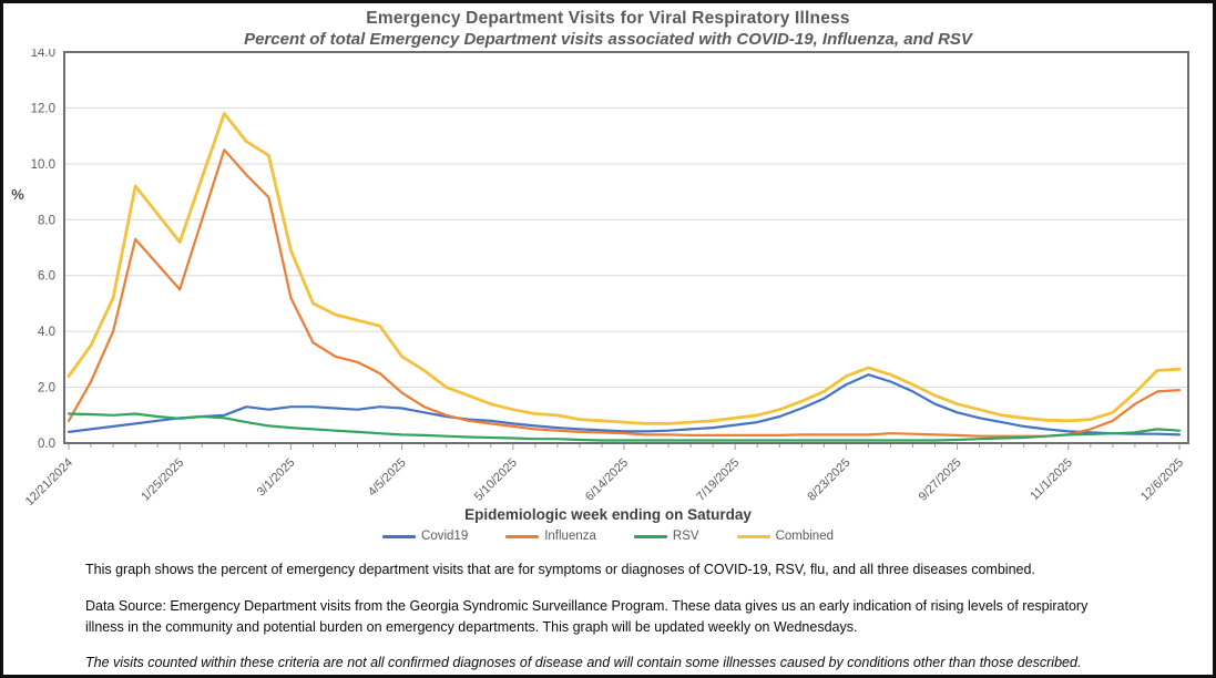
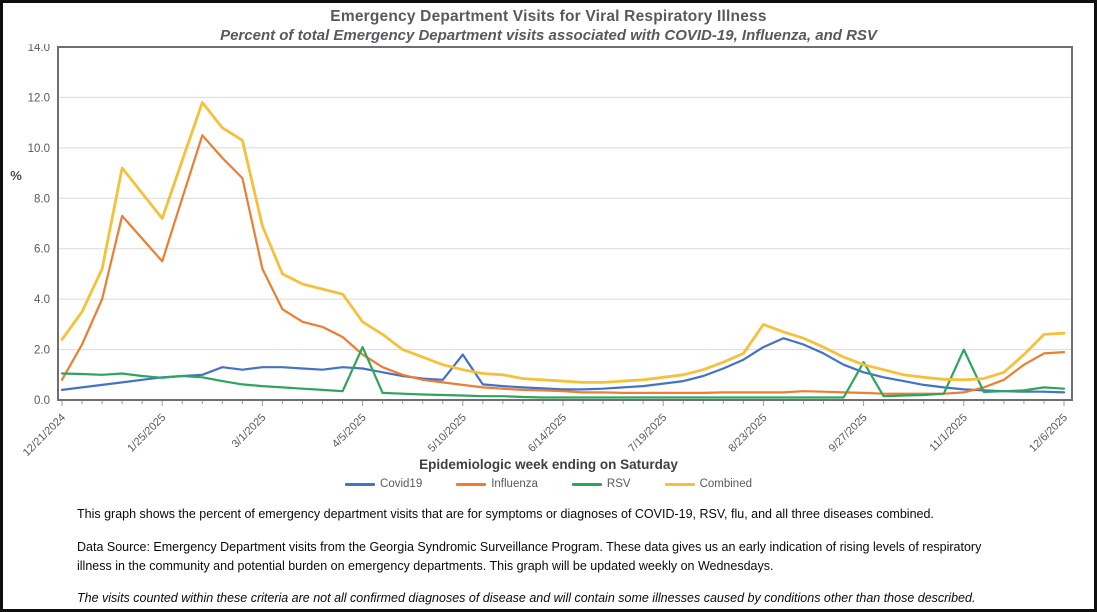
RSV/4/5/2025: 0.3 -> 2.1
Covid19/5/10/2025: 0.7 -> 1.8
Combined/8/23/2025: 2.4 -> 3.0
RSV/9/27/2025: 0.1 -> 1.5
RSV/11/1/2025: 0.3 -> 2.0
